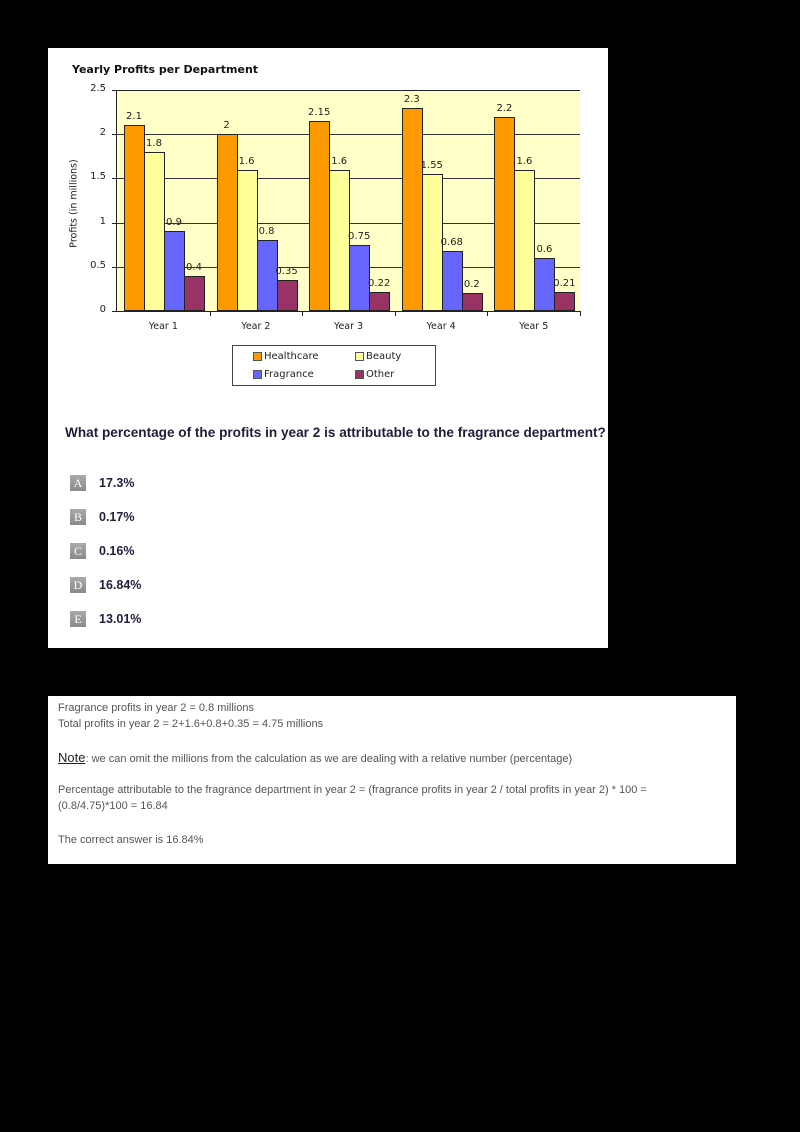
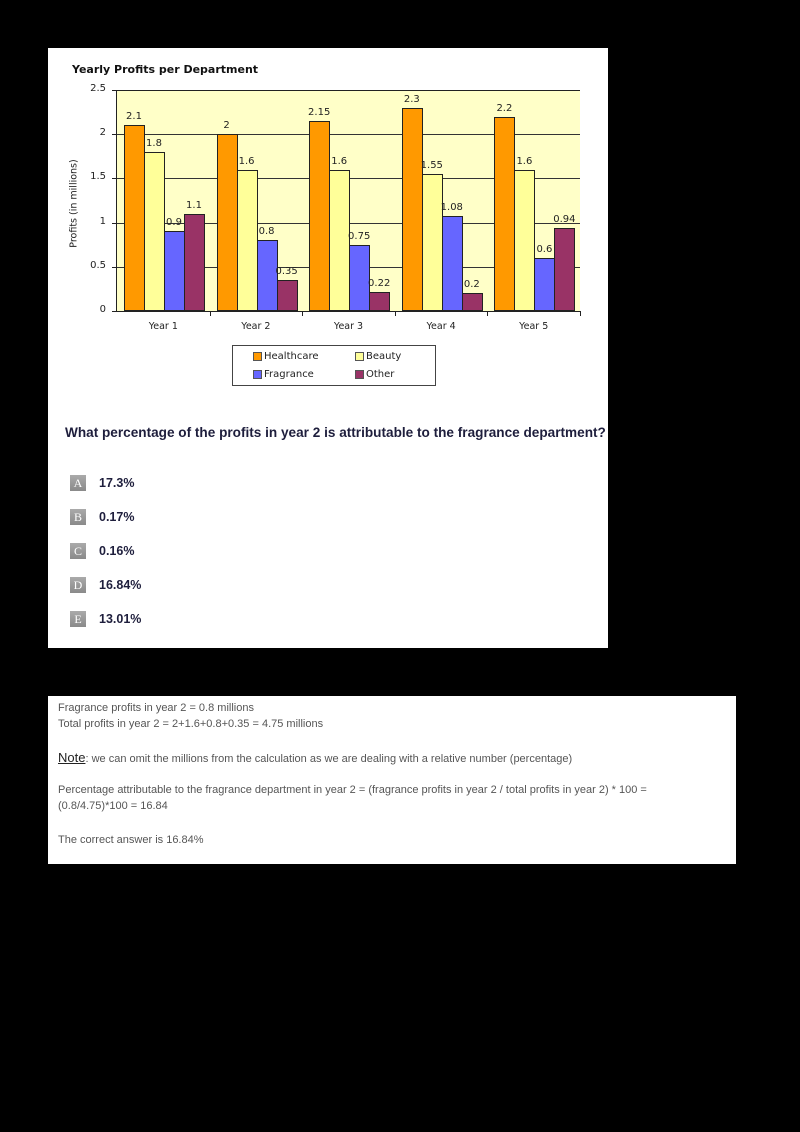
Other/Year 1: 0.4 -> 1.1
Fragrance/Year 4: 0.68 -> 1.08
Other/Year 5: 0.21 -> 0.94
